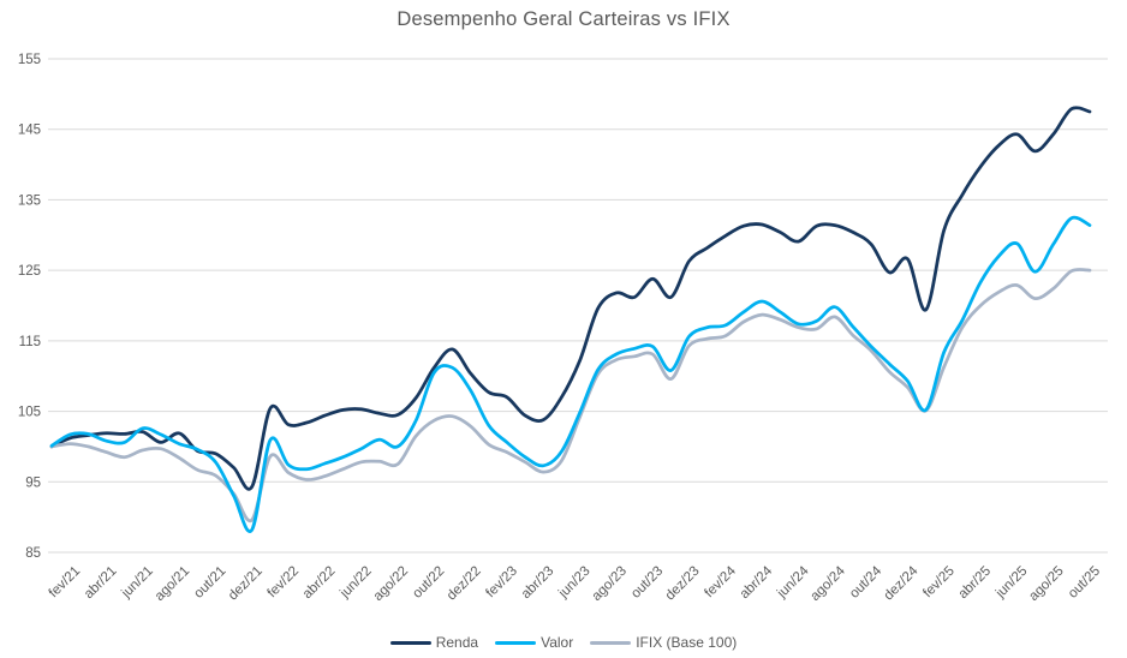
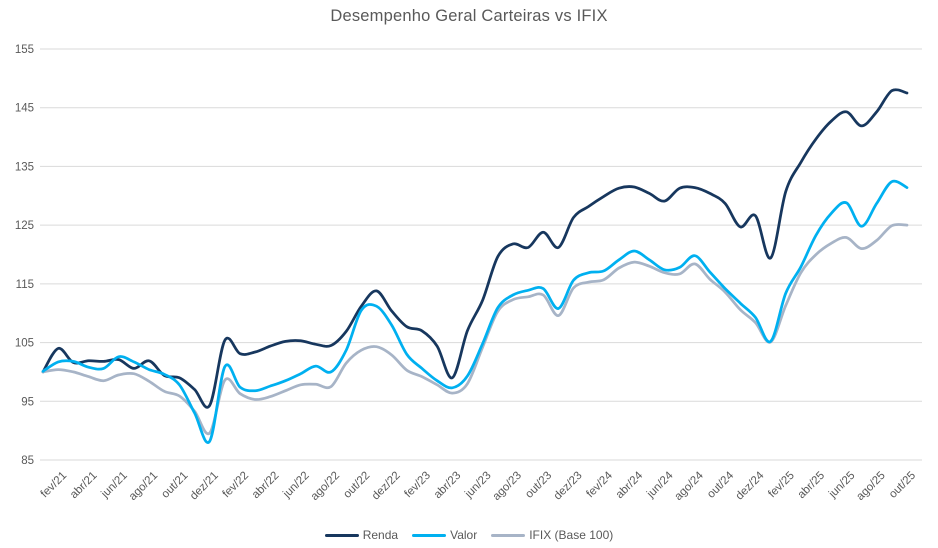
Renda/fev/21: 101 -> 104
Renda/abr/23: 104 -> 99
